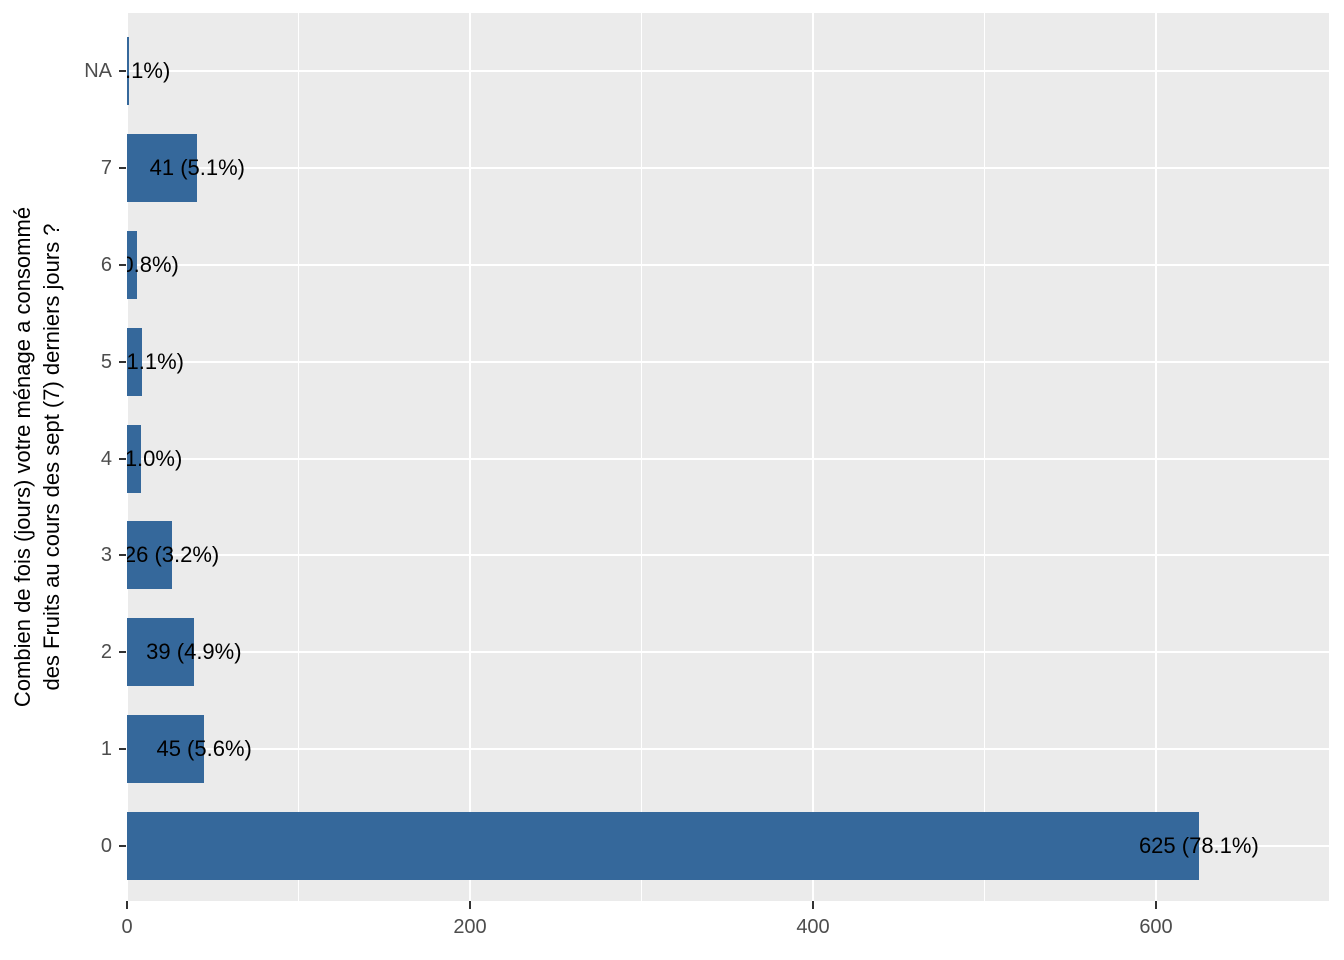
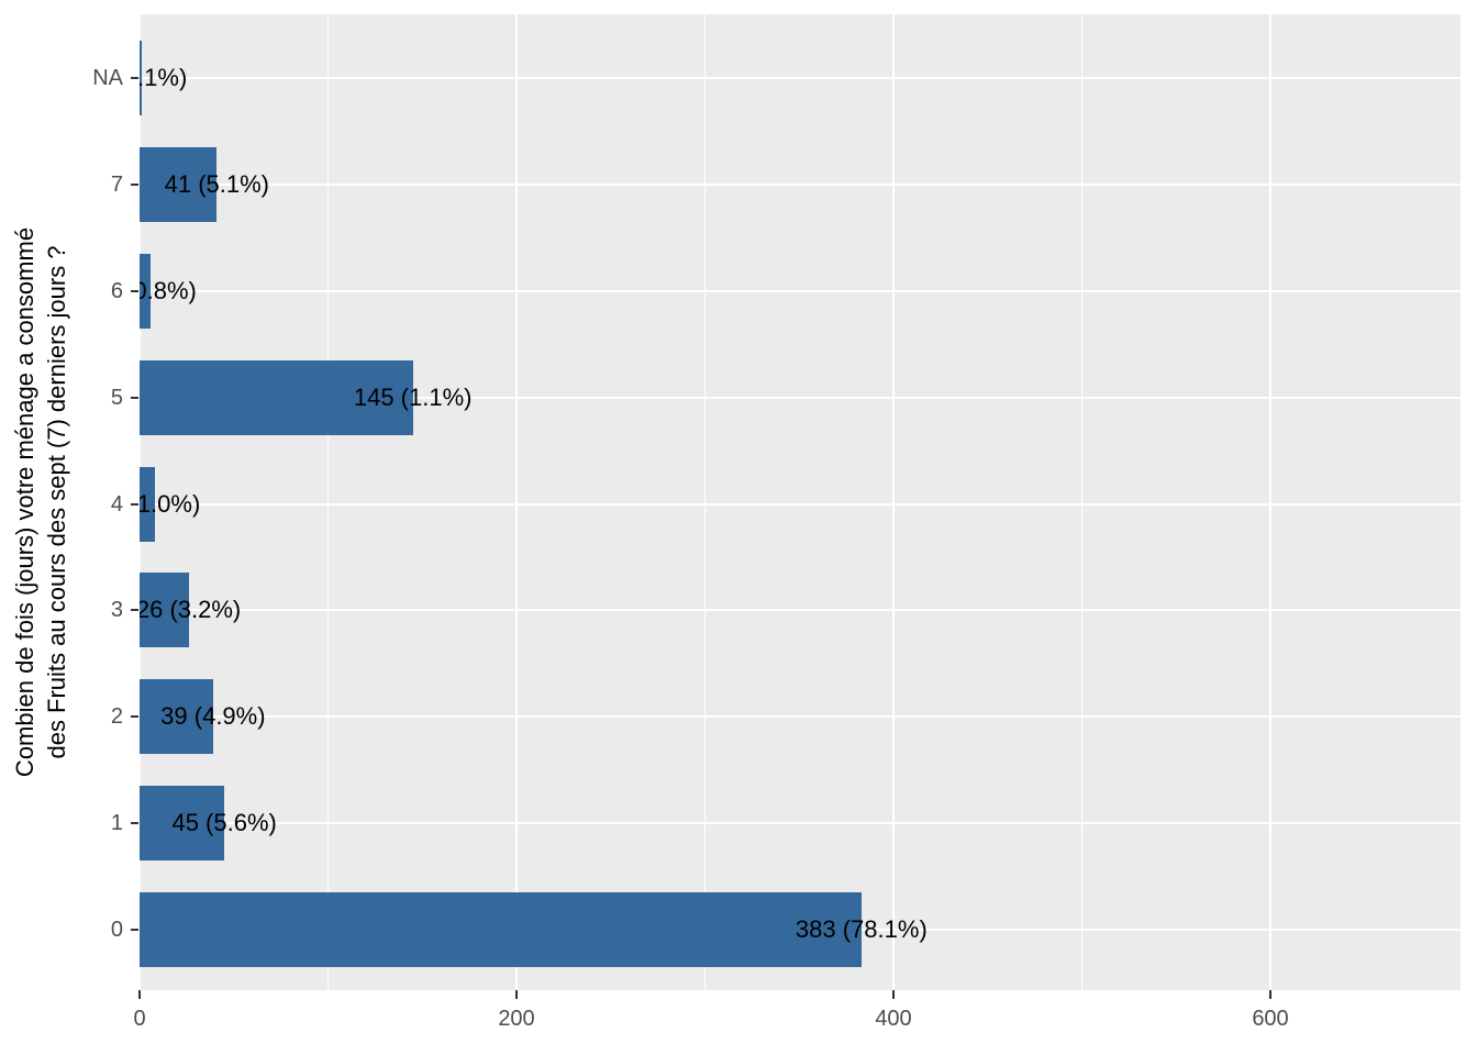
5: 9 -> 145
0: 625 -> 383
